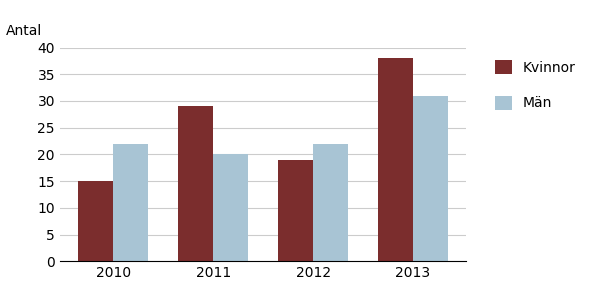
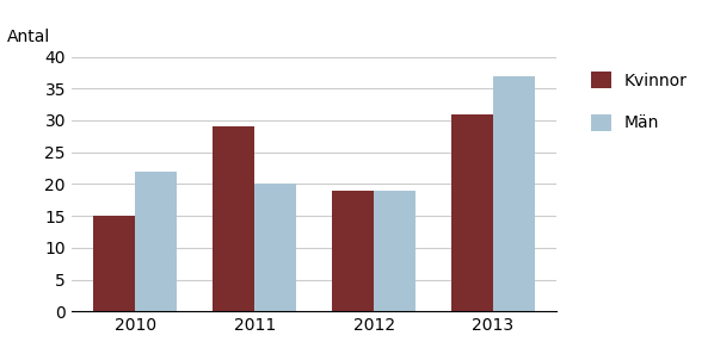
Män/2012: 22 -> 19
Kvinnor/2013: 38 -> 31
Män/2013: 31 -> 37
